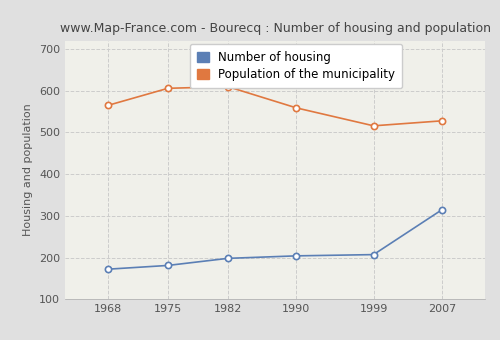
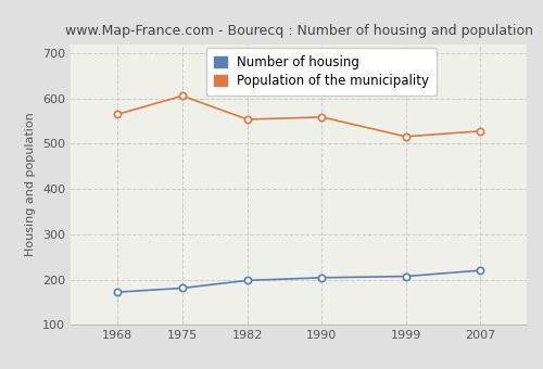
Population of the municipality/1982: 610 -> 554
Number of housing/2007: 315 -> 220
